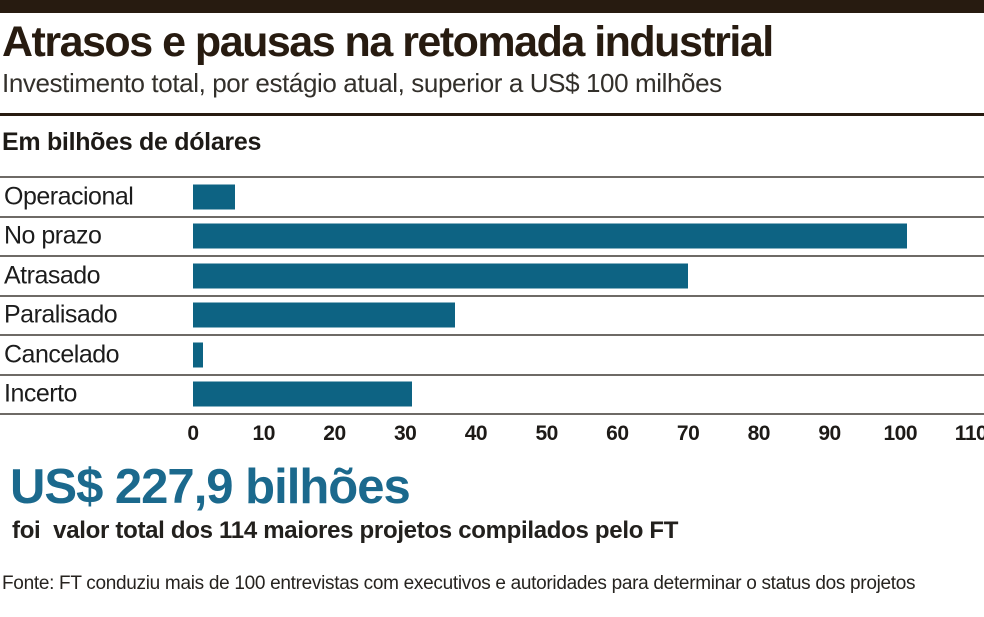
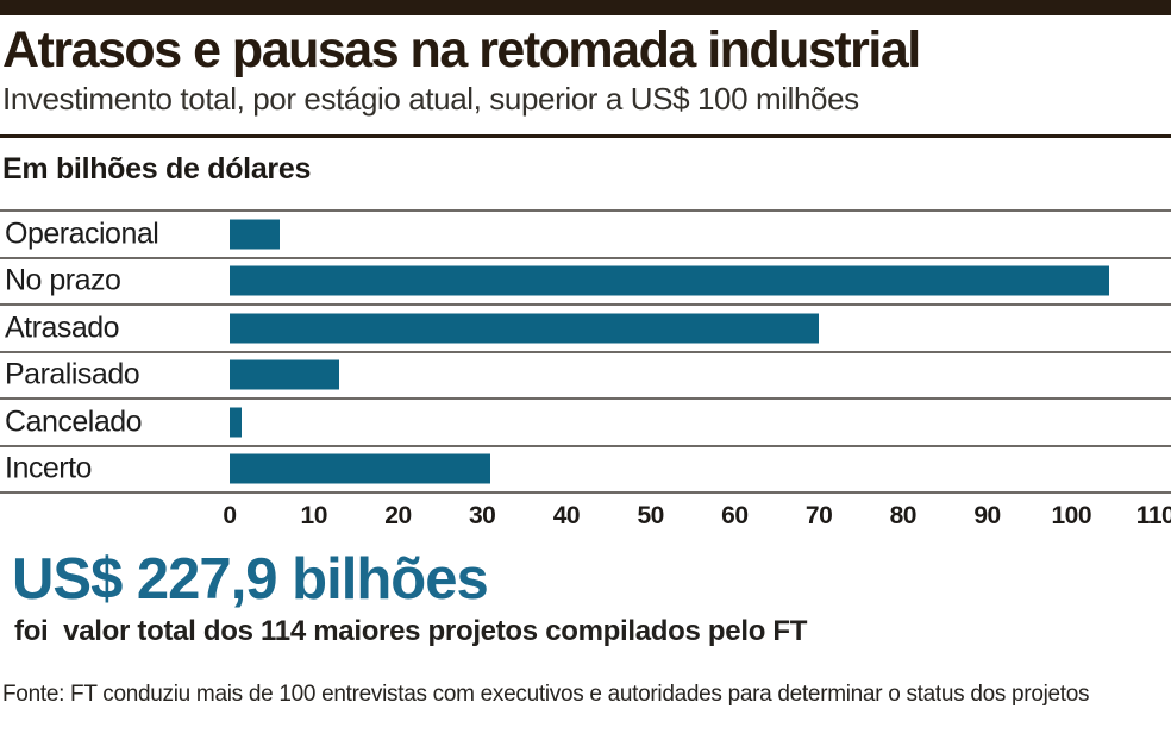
No prazo: 101 -> 104
Paralisado: 37 -> 13
